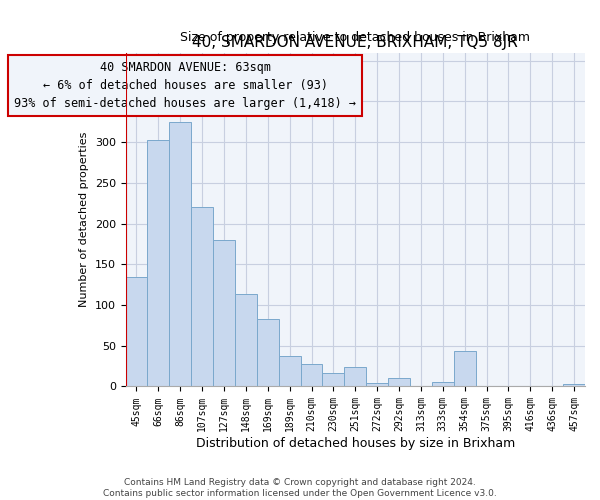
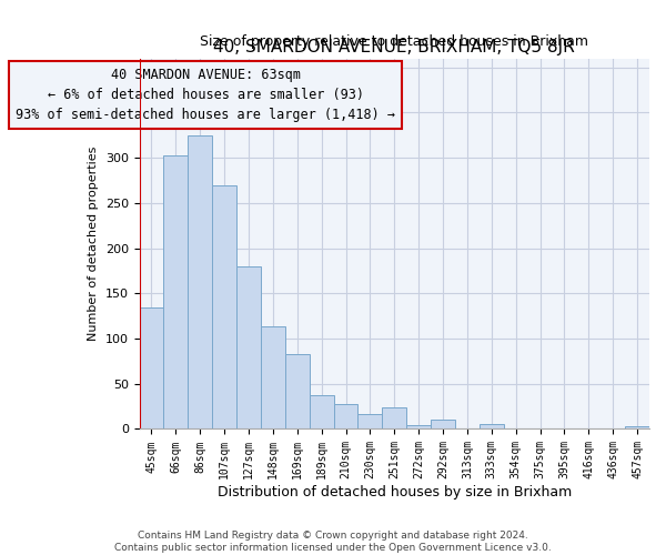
107sqm: 220 -> 270
354sqm: 44 -> 1
